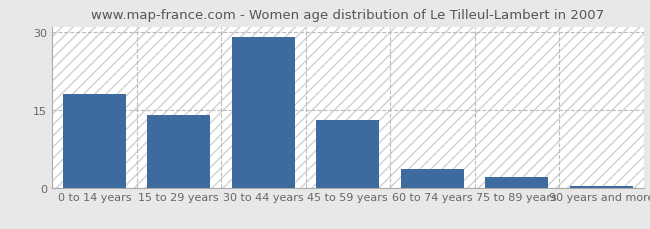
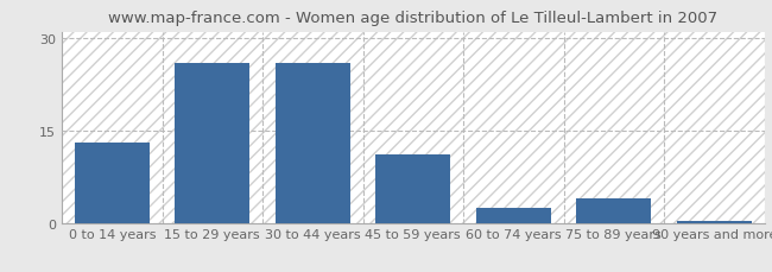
0 to 14 years: 18.0 -> 13.0
15 to 29 years: 14.0 -> 26.0
30 to 44 years: 29.0 -> 26.0
45 to 59 years: 13.0 -> 11.0
60 to 74 years: 3.5 -> 2.4
75 to 89 years: 2.0 -> 4.0
